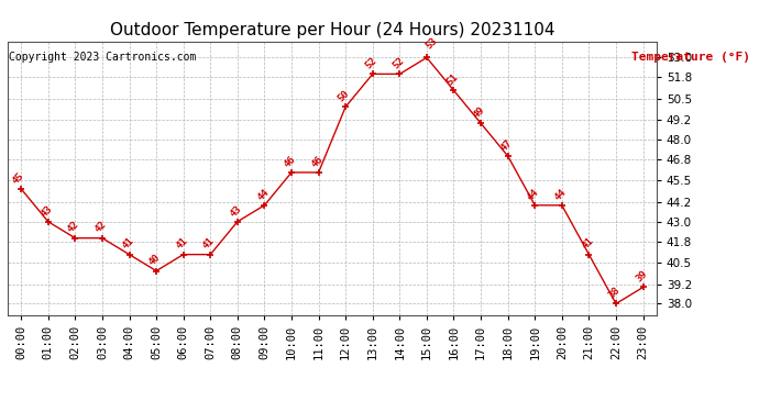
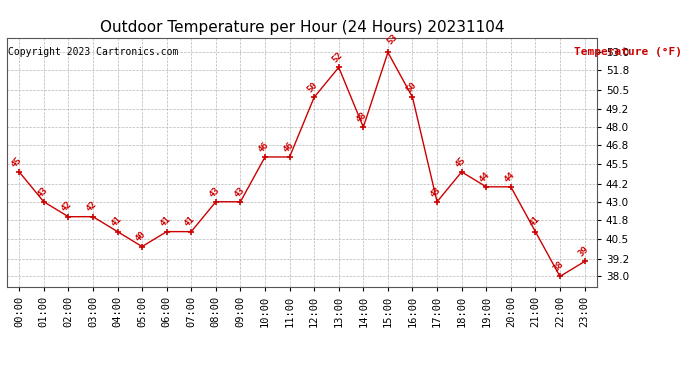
09:00: 44 -> 43
14:00: 52 -> 48
16:00: 51 -> 50
17:00: 49 -> 43
18:00: 47 -> 45
